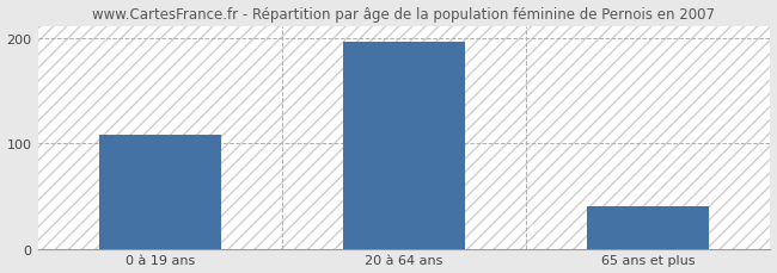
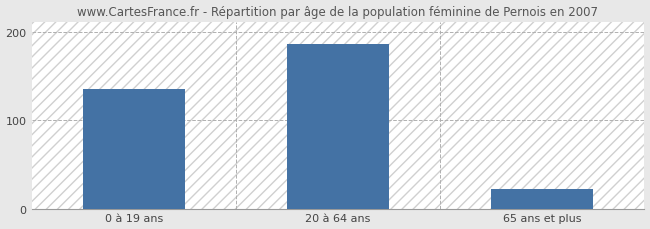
0 à 19 ans: 108 -> 136
20 à 64 ans: 197 -> 186
65 ans et plus: 40 -> 22
